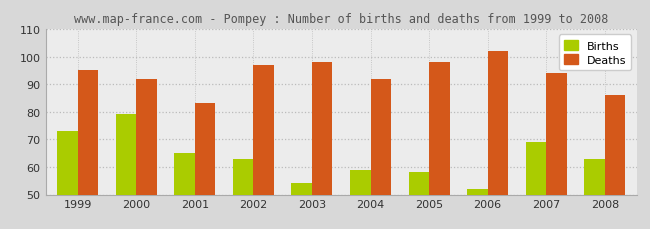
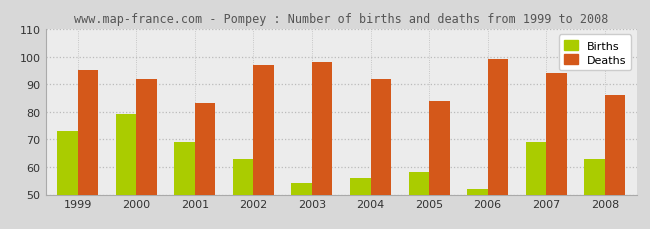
Births/2001: 65 -> 69
Births/2004: 59 -> 56
Deaths/2005: 98 -> 84
Deaths/2006: 102 -> 99
